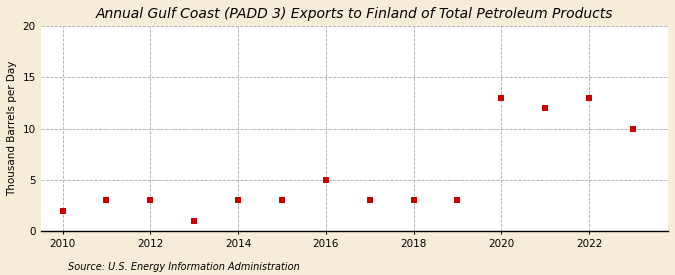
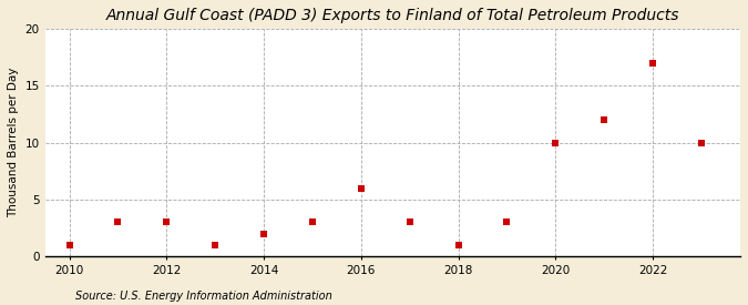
2010: 2 -> 1
2014: 3 -> 2
2016: 5 -> 6
2018: 3 -> 1
2020: 13 -> 10
2022: 13 -> 17
